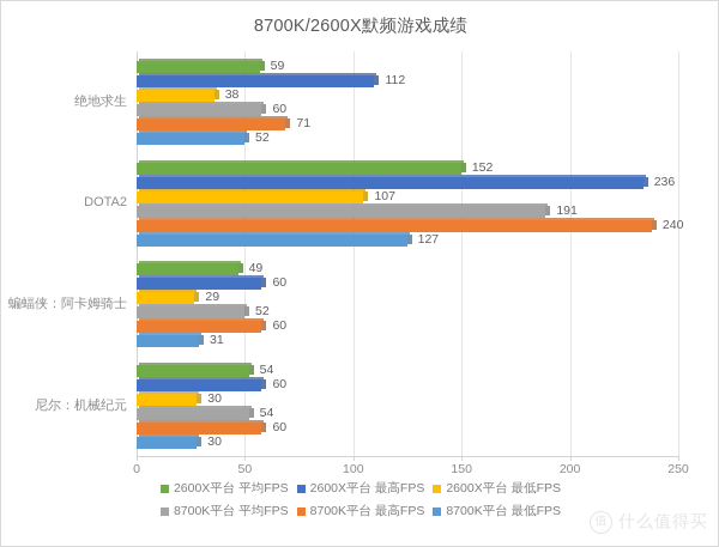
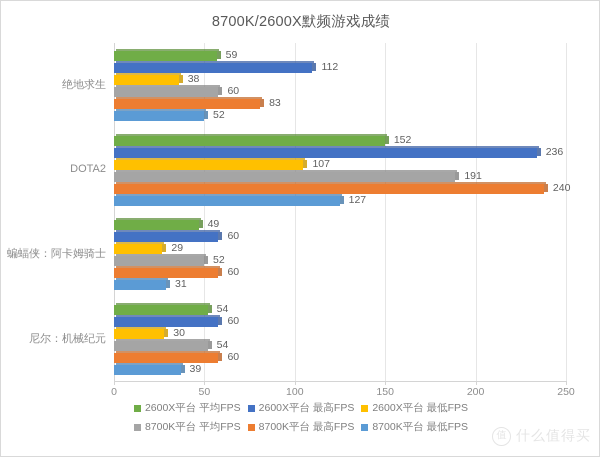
8700K平台 最高FPS/绝地求生: 71 -> 83
8700K平台 最低FPS/尼尔：机械纪元: 30 -> 39
